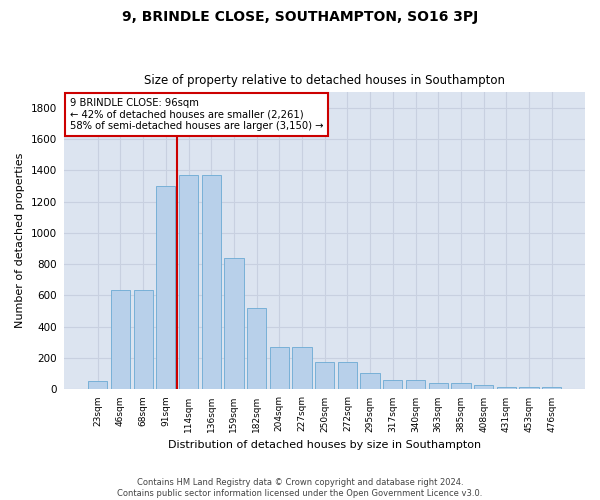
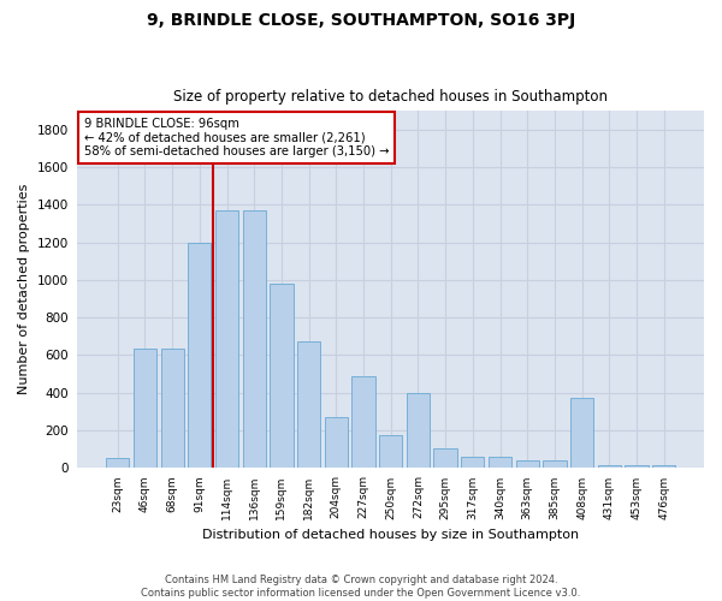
91sqm: 1300 -> 1200
159sqm: 840 -> 980
182sqm: 520 -> 670
227sqm: 270 -> 490
272sqm: 180 -> 400
408sqm: 30 -> 370
